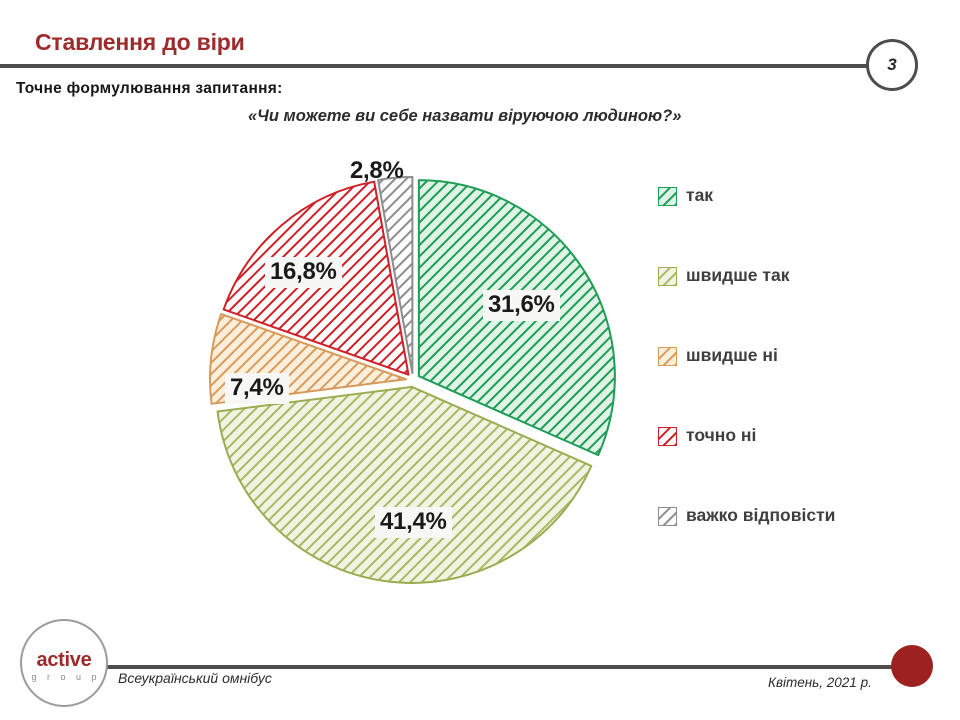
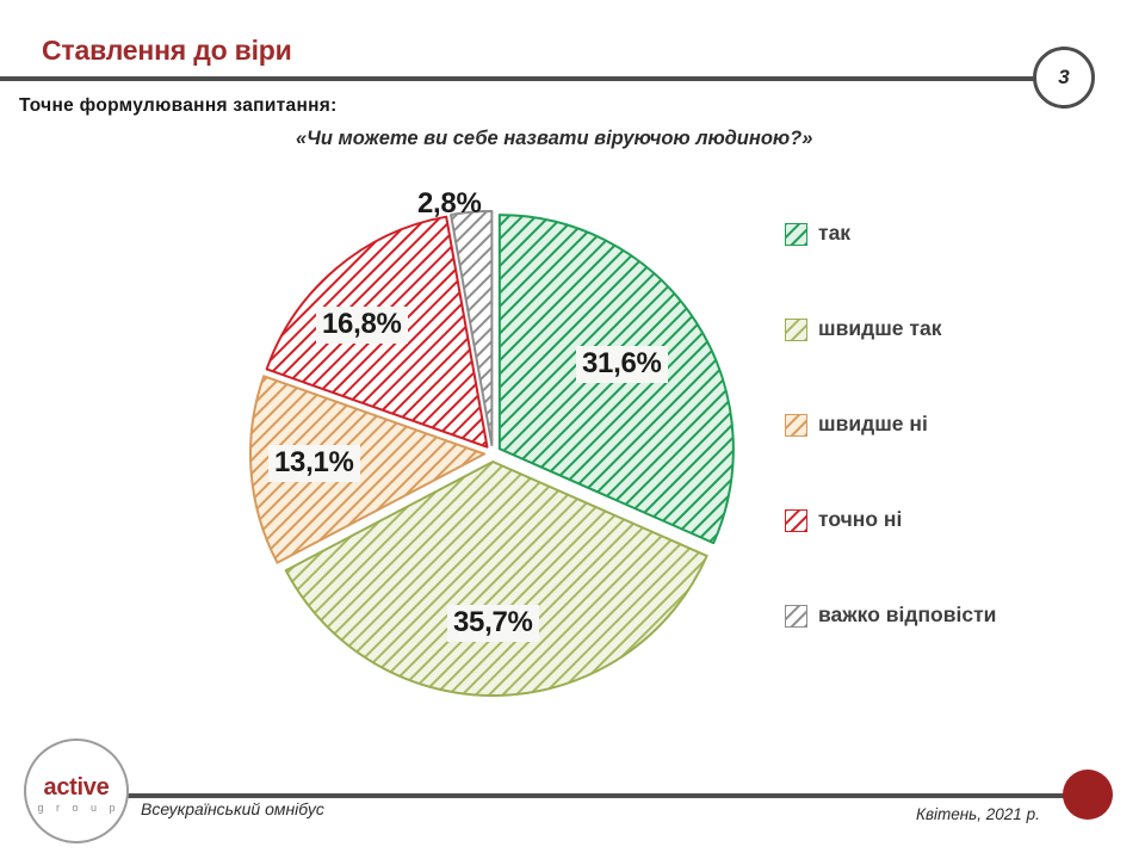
швидше так: 41,4% -> 35,7%
швидше ні: 7,4% -> 13,1%
